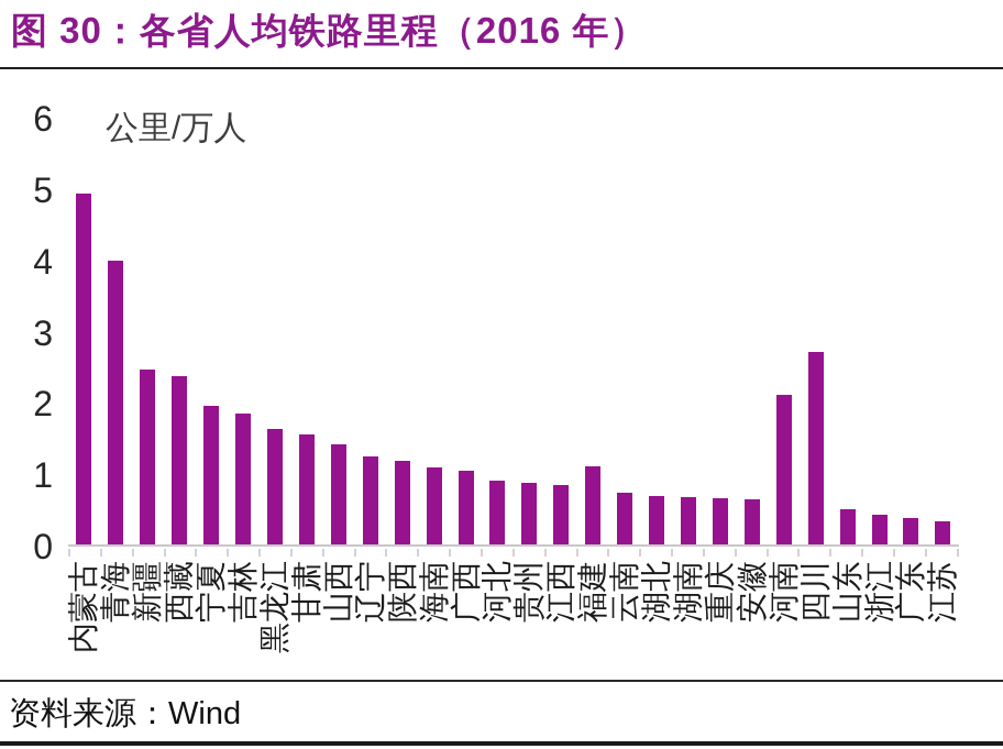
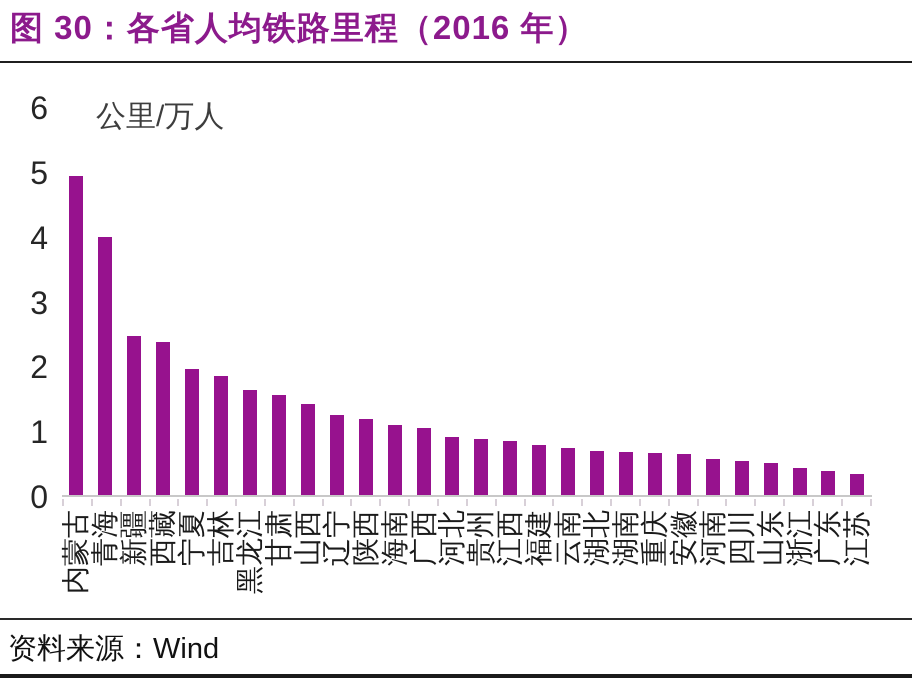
福建: 1.1 -> 0.8
河南: 2.1 -> 0.6
四川: 2.7 -> 0.5
